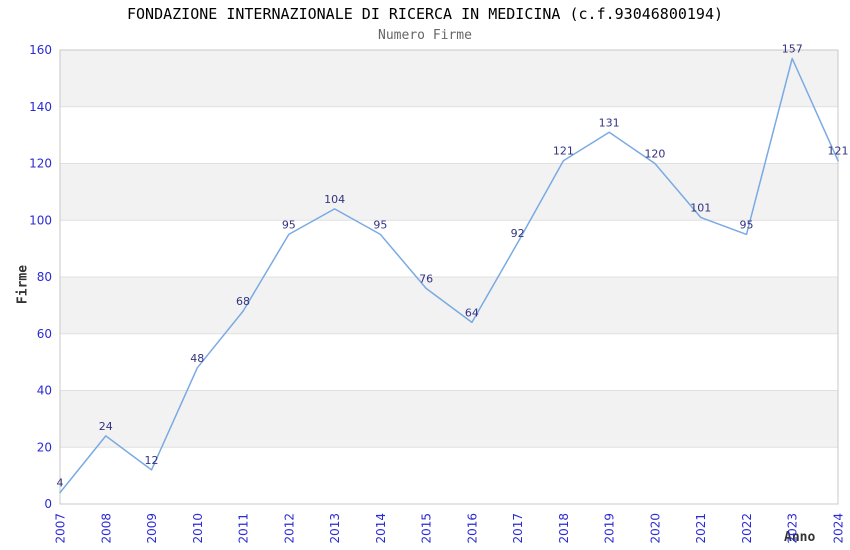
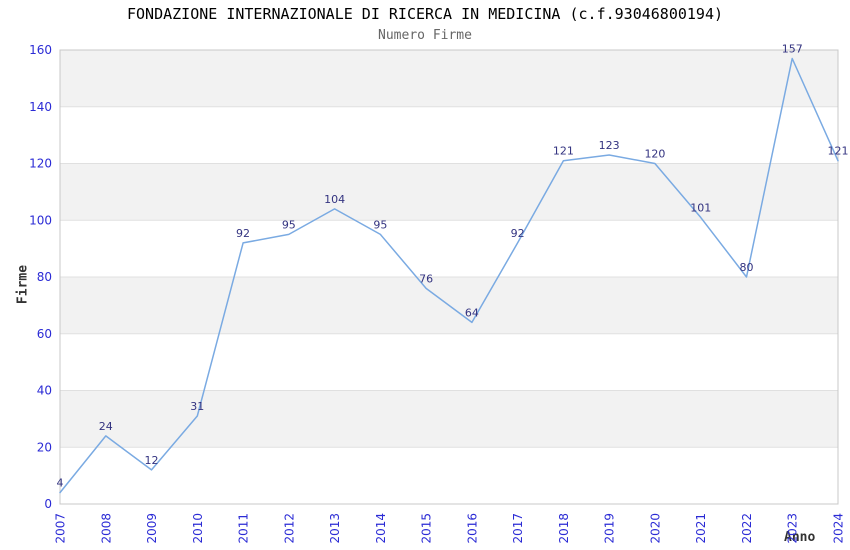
2010: 48 -> 31
2011: 68 -> 92
2019: 131 -> 123
2022: 95 -> 80
